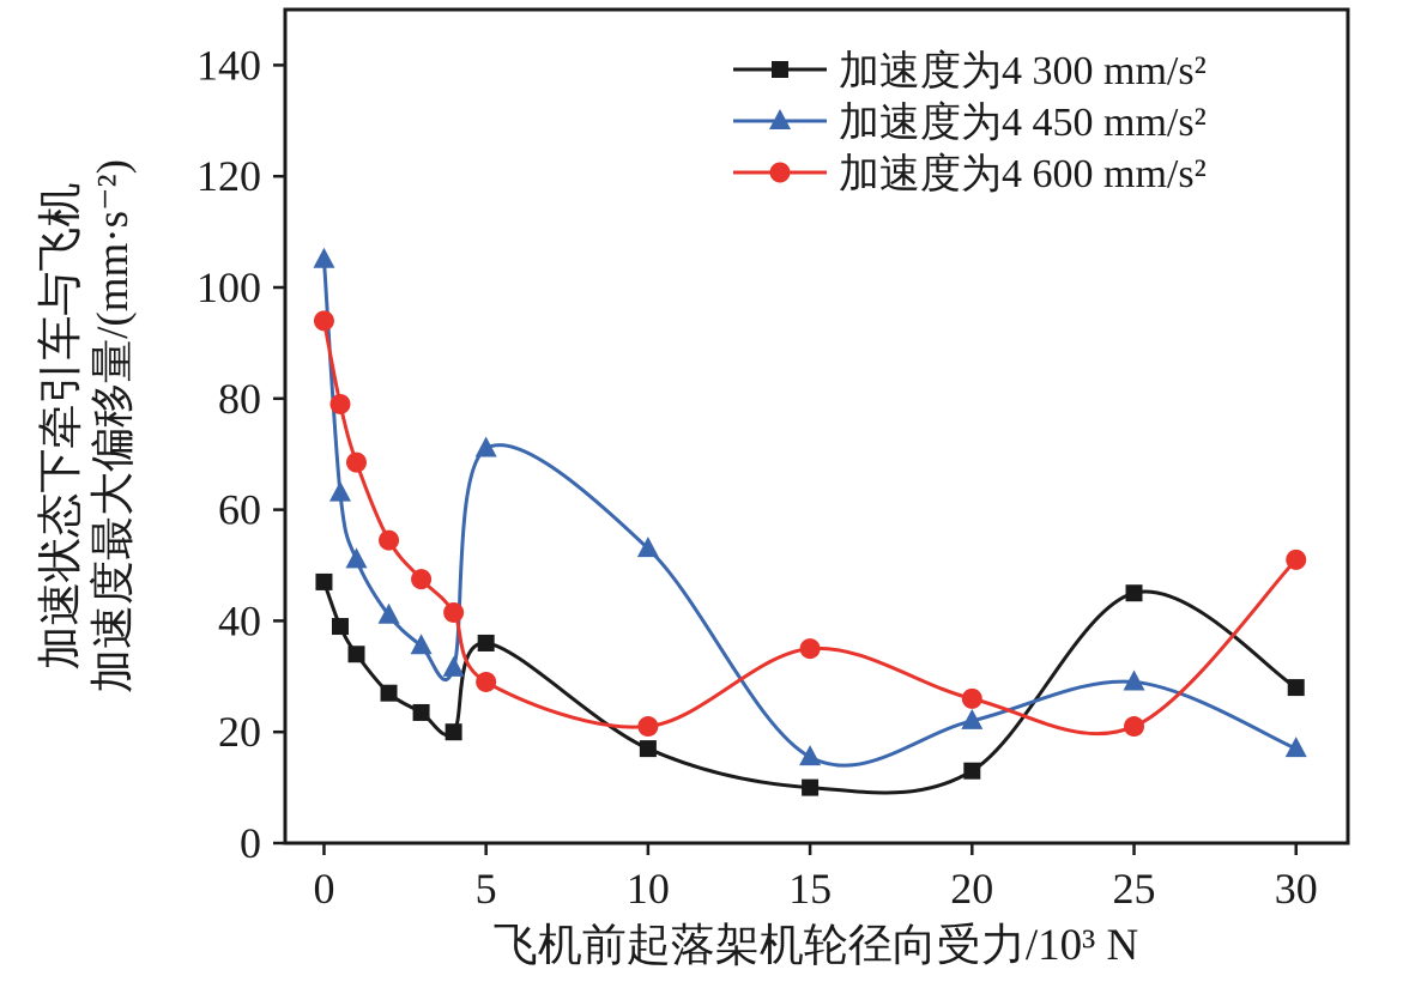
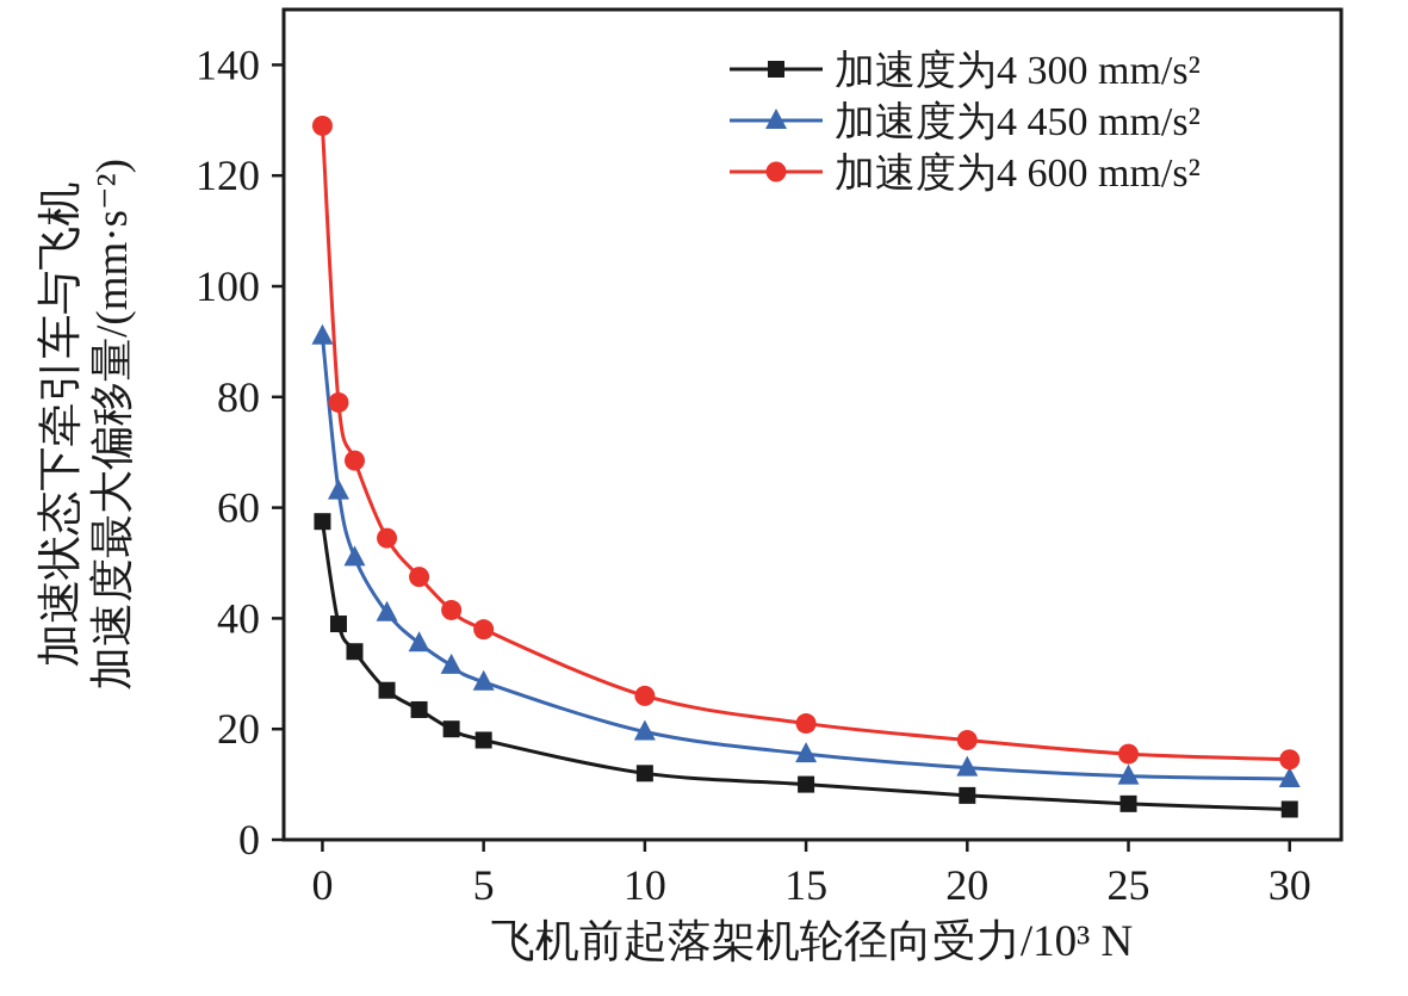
加速度为4 300 mm/s²/0: 47 -> 58
加速度为4 450 mm/s²/0: 105 -> 91
加速度为4 600 mm/s²/0: 94 -> 129
加速度为4 300 mm/s²/5: 36 -> 18
加速度为4 450 mm/s²/5: 71 -> 28
加速度为4 600 mm/s²/5: 29 -> 38
加速度为4 300 mm/s²/10: 17 -> 12
加速度为4 450 mm/s²/10: 53 -> 20
加速度为4 600 mm/s²/10: 21 -> 26
加速度为4 600 mm/s²/15: 35 -> 21
加速度为4 300 mm/s²/20: 13 -> 8
加速度为4 450 mm/s²/20: 22 -> 13
加速度为4 600 mm/s²/20: 26 -> 18
加速度为4 300 mm/s²/25: 45 -> 6
加速度为4 450 mm/s²/25: 29 -> 12
加速度为4 600 mm/s²/25: 21 -> 16
加速度为4 300 mm/s²/30: 28 -> 6
加速度为4 450 mm/s²/30: 17 -> 11
加速度为4 600 mm/s²/30: 51 -> 14
